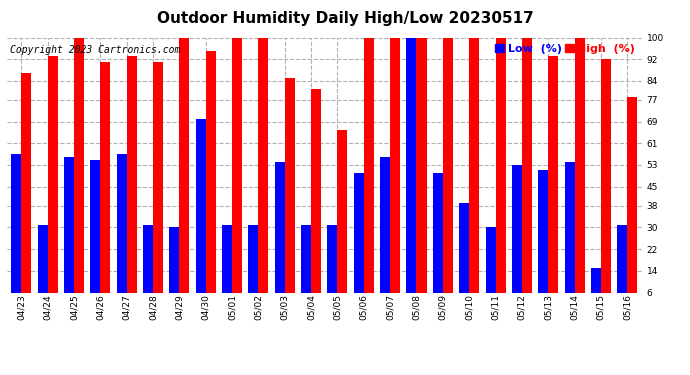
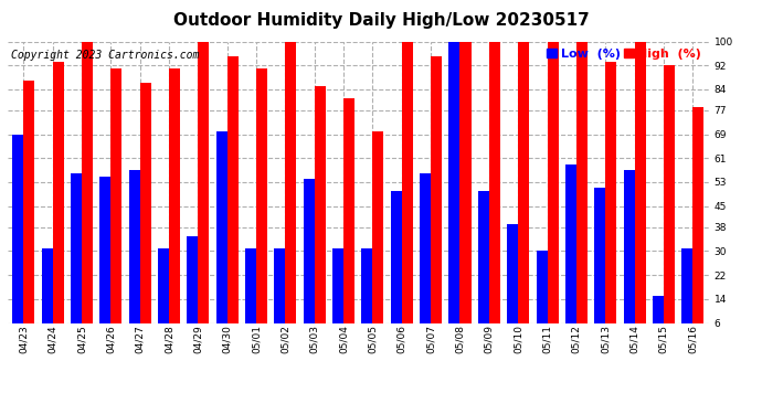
Low (%)/04/23: 57 -> 69
High (%)/04/27: 93 -> 86
Low (%)/04/29: 30 -> 35
High (%)/05/01: 100 -> 91
High (%)/05/05: 66 -> 70
High (%)/05/07: 100 -> 95
Low (%)/05/12: 53 -> 59
Low (%)/05/14: 54 -> 57
